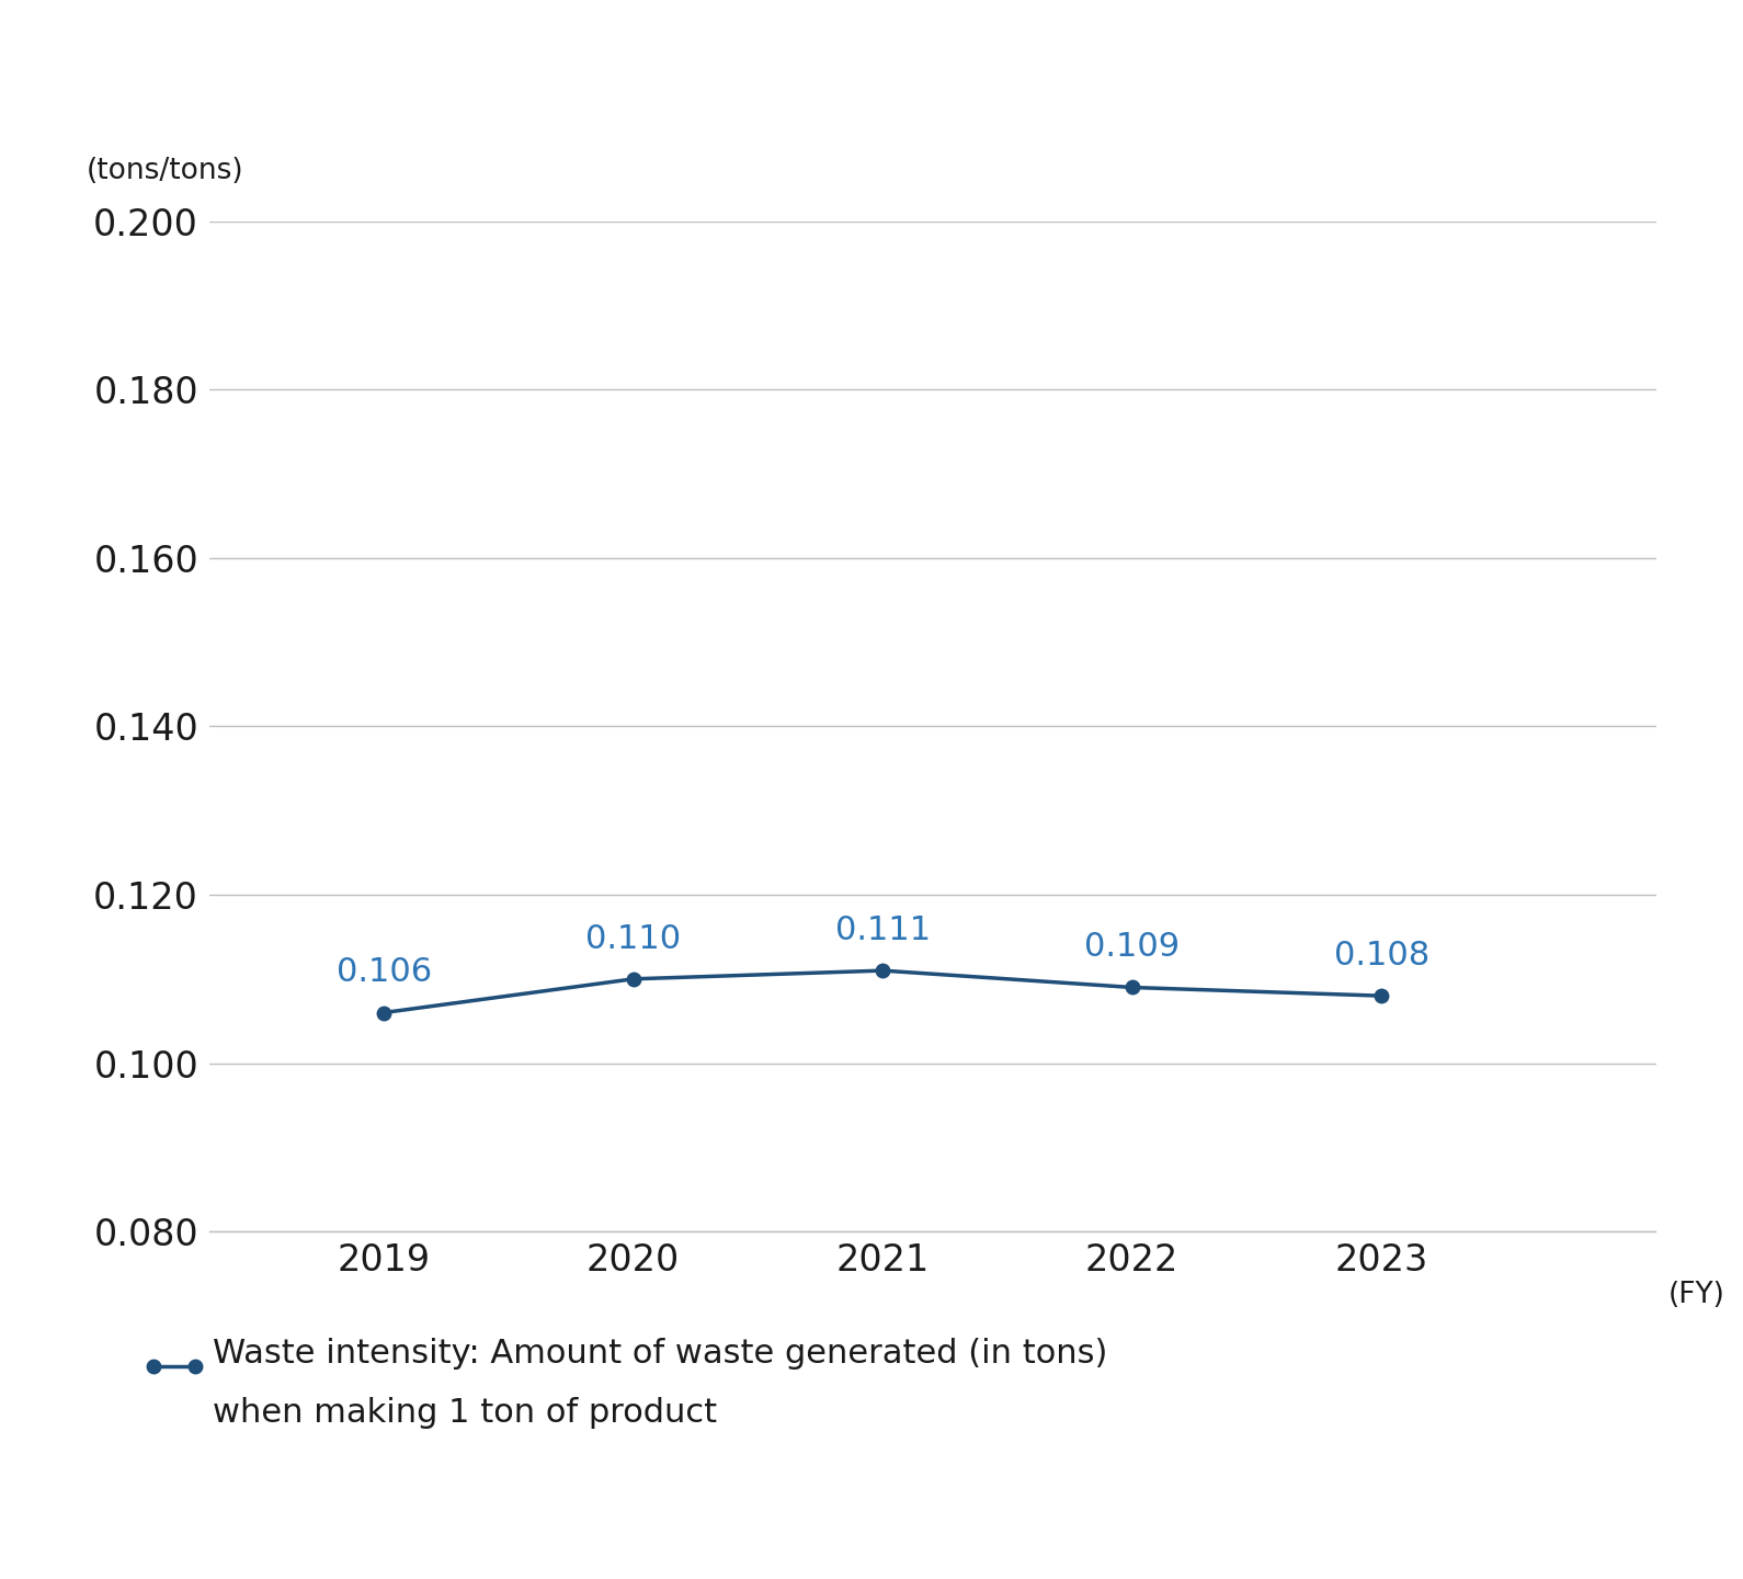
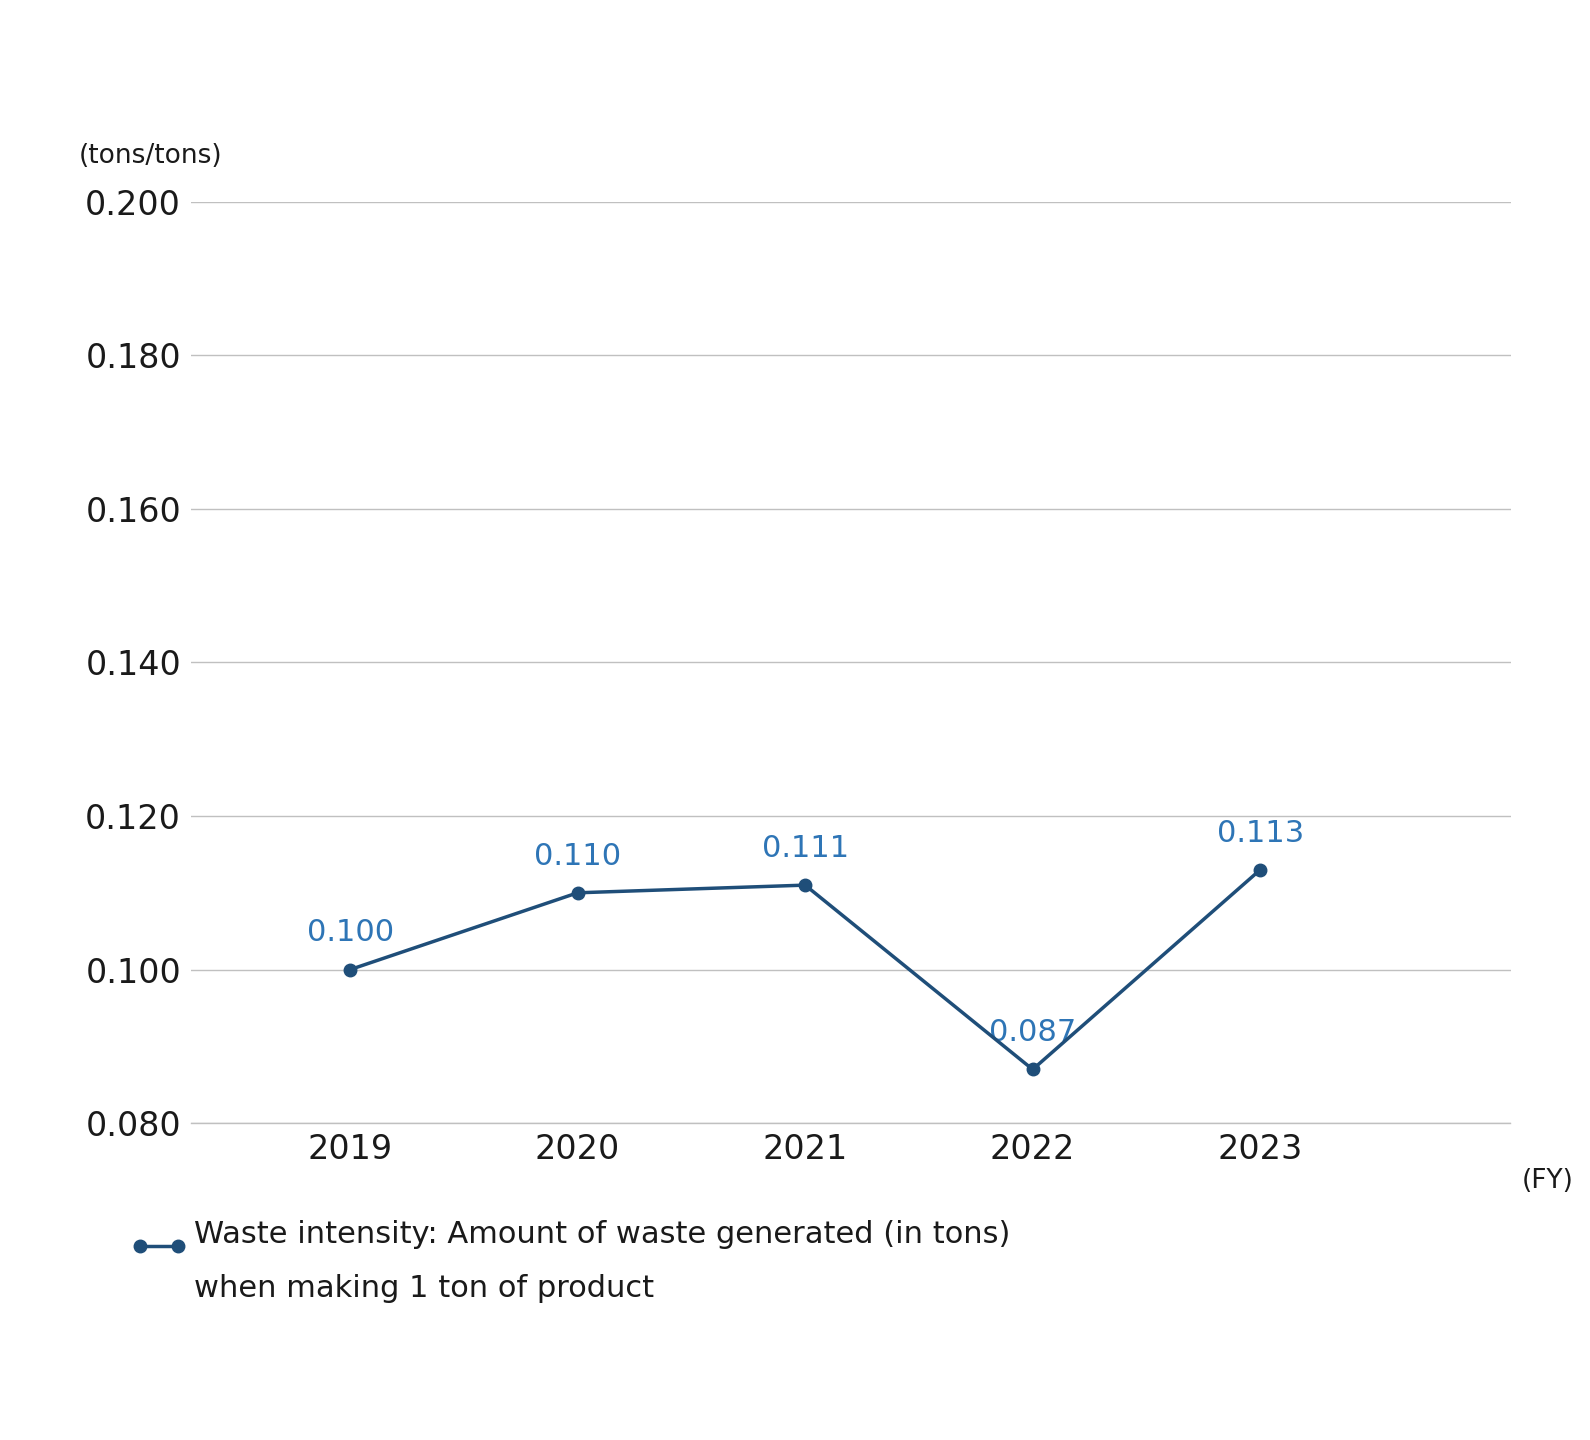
2019: 0.106 -> 0.100
2022: 0.109 -> 0.087
2023: 0.108 -> 0.113
